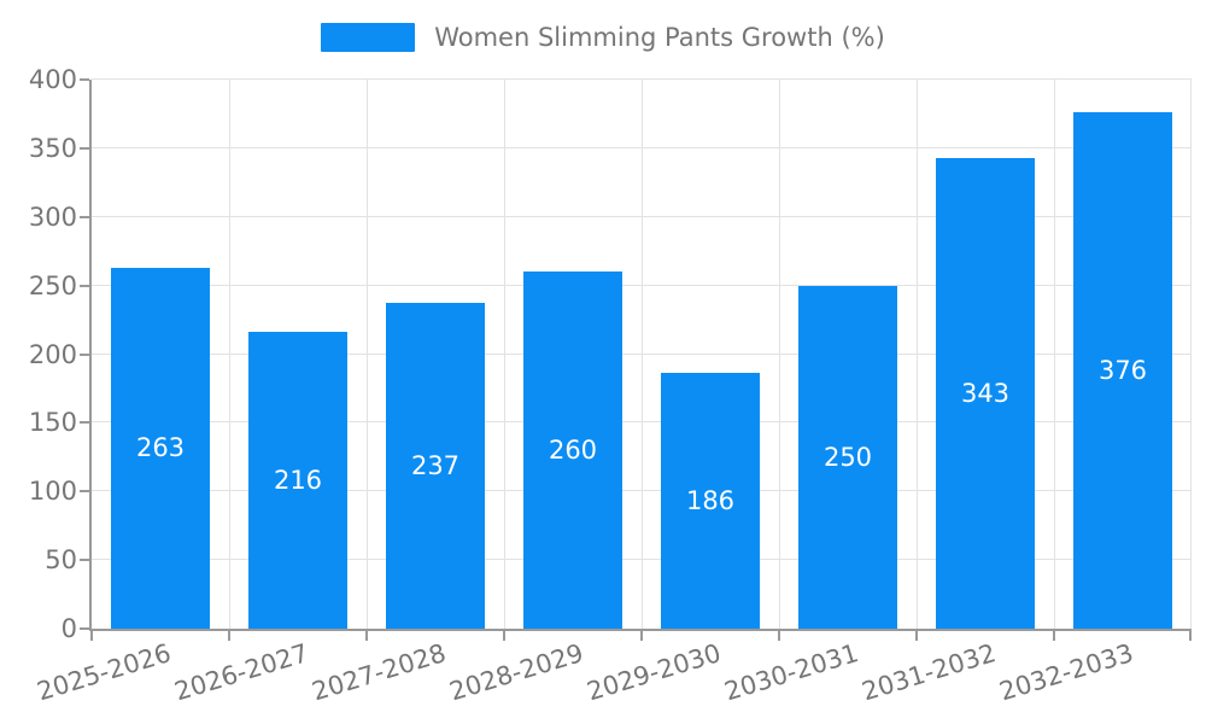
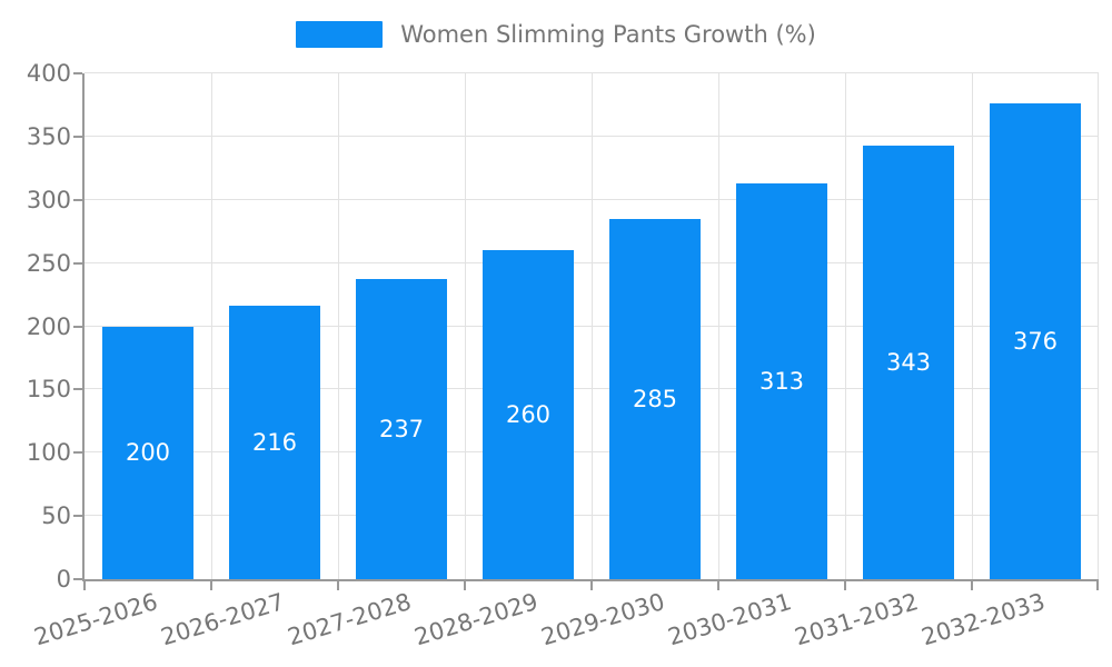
2025-2026: 263 -> 200
2029-2030: 186 -> 285
2030-2031: 250 -> 313
